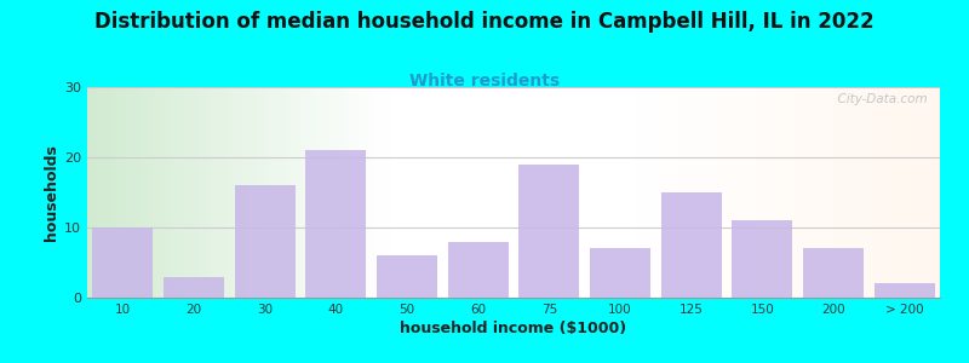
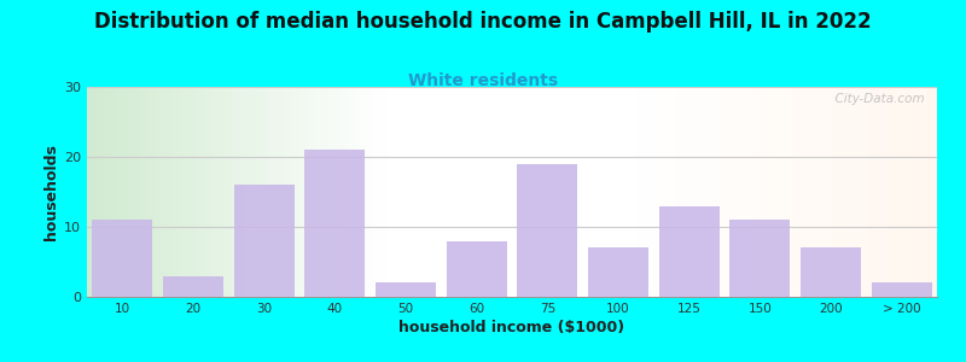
10: 10 -> 11
50: 6 -> 2
125: 15 -> 13
